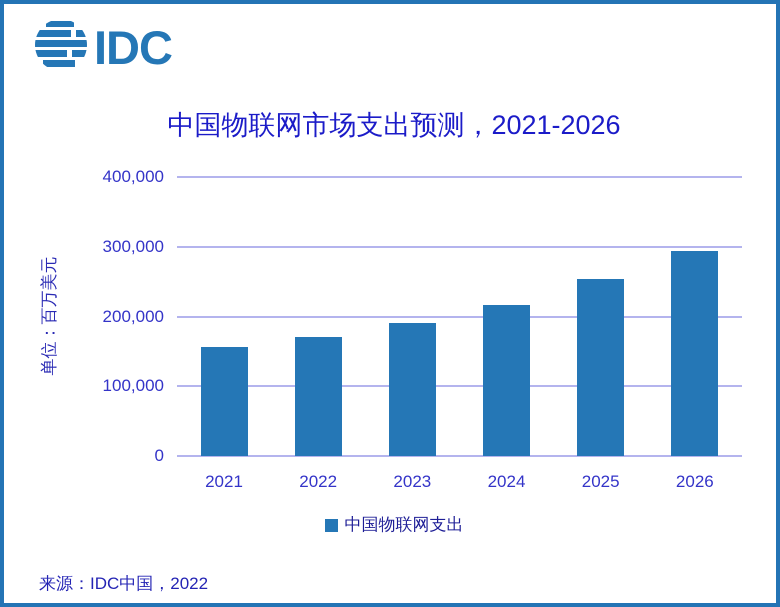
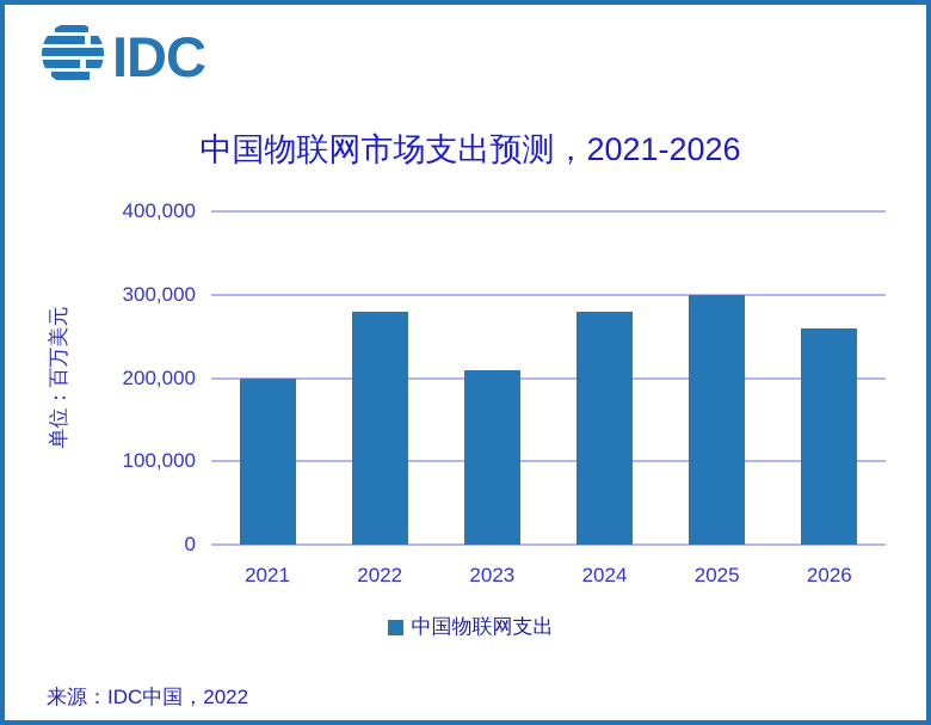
2021: 160000 -> 200000
2022: 170000 -> 280000
2023: 190000 -> 210000
2024: 220000 -> 280000
2025: 250000 -> 300000
2026: 290000 -> 260000
